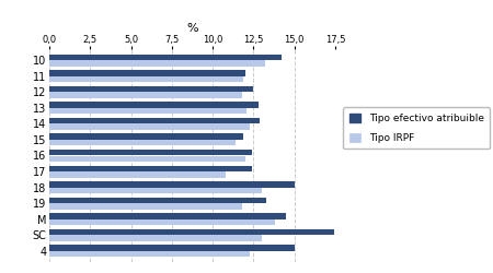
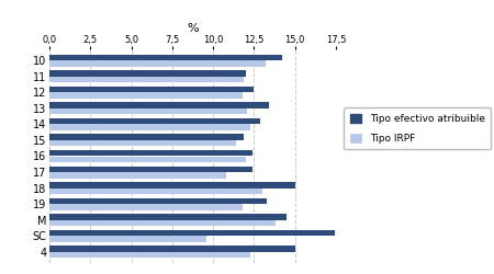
Tipo efectivo atribuible/13: 12,8 -> 13,4
Tipo IRPF/SC: 13,0 -> 9,6
